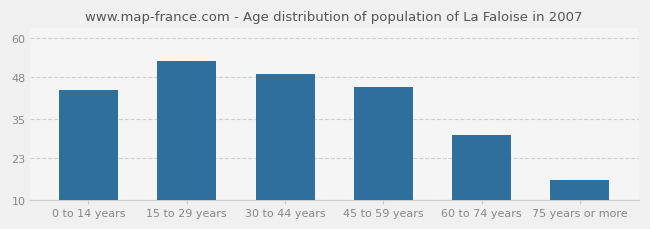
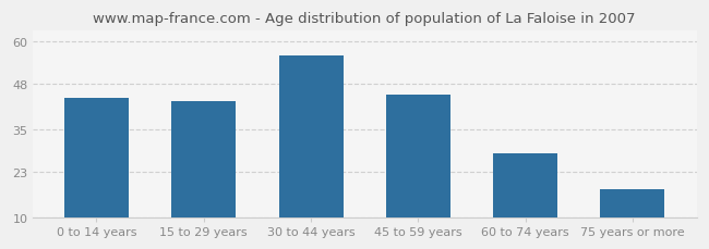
15 to 29 years: 53 -> 43
30 to 44 years: 49 -> 56
60 to 74 years: 30 -> 28
75 years or more: 16 -> 18
